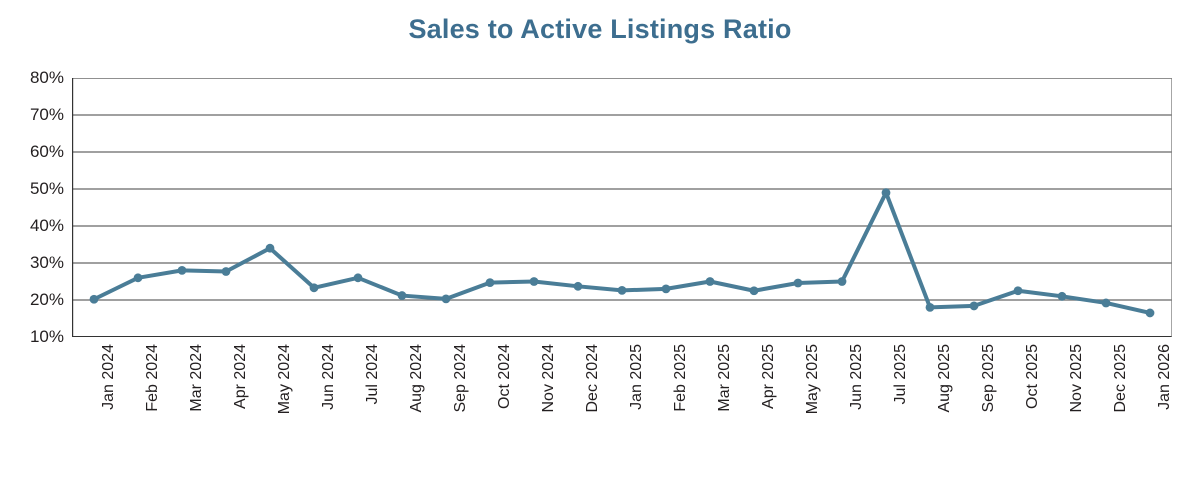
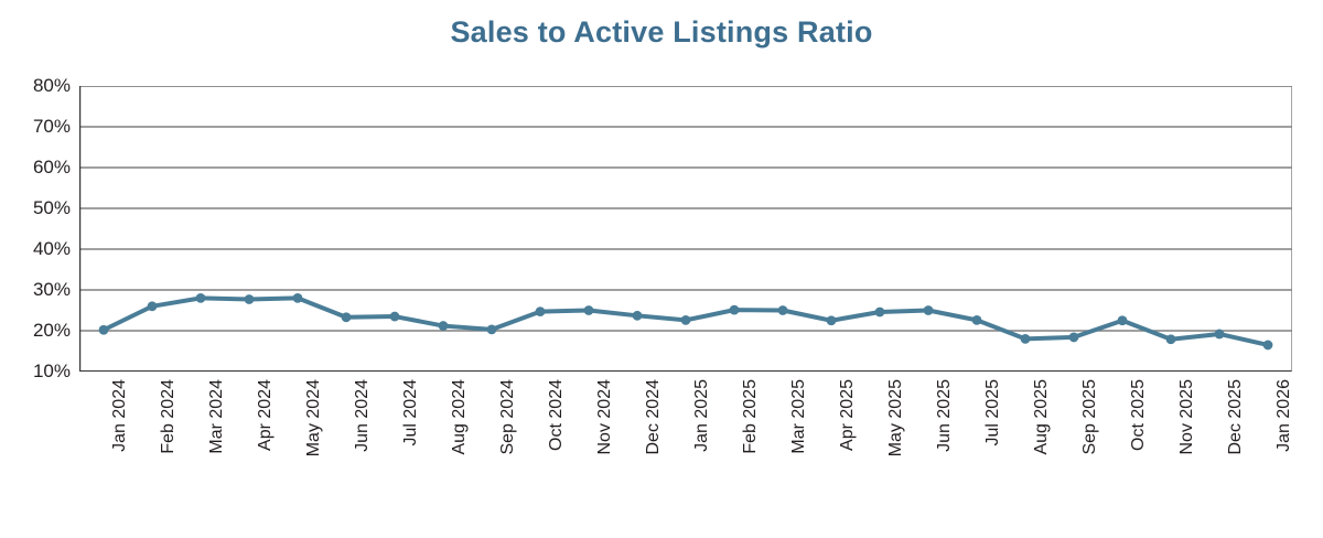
May 2024: 34% -> 28%
Jul 2024: 26% -> 24%
Feb 2025: 23% -> 25%
Jul 2025: 49% -> 23%
Nov 2025: 21% -> 18%
